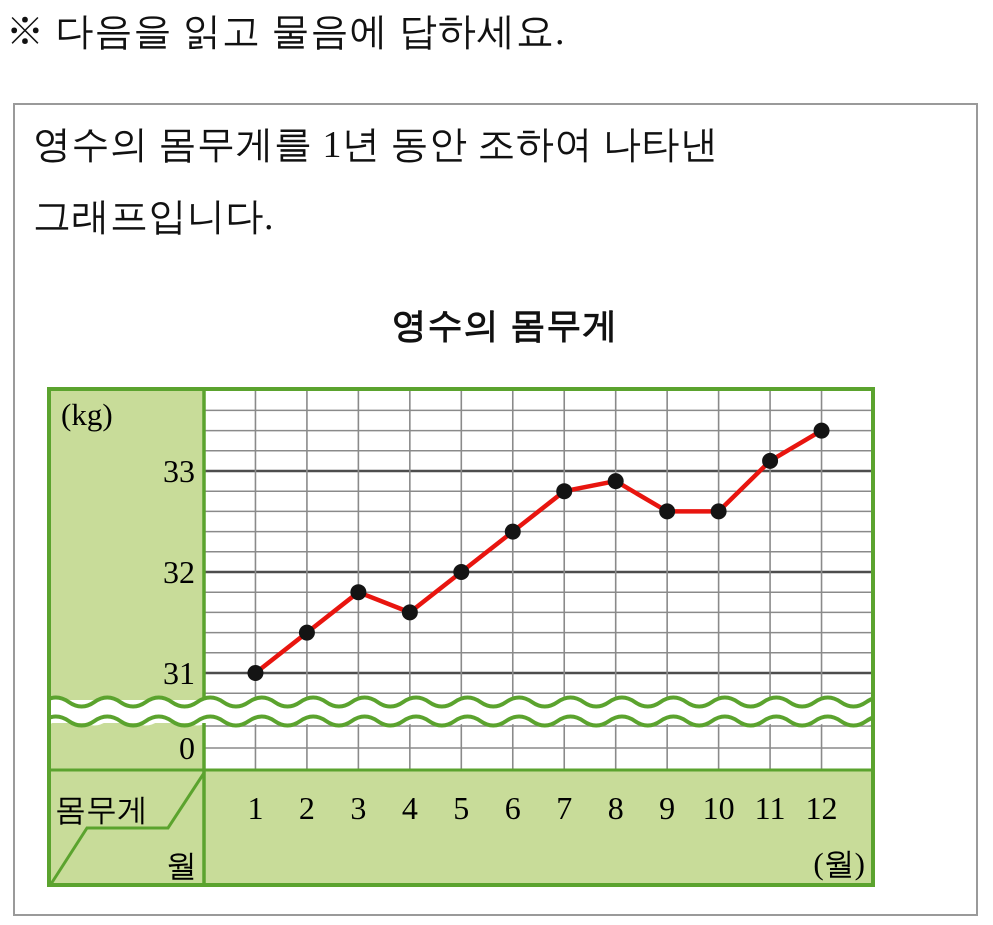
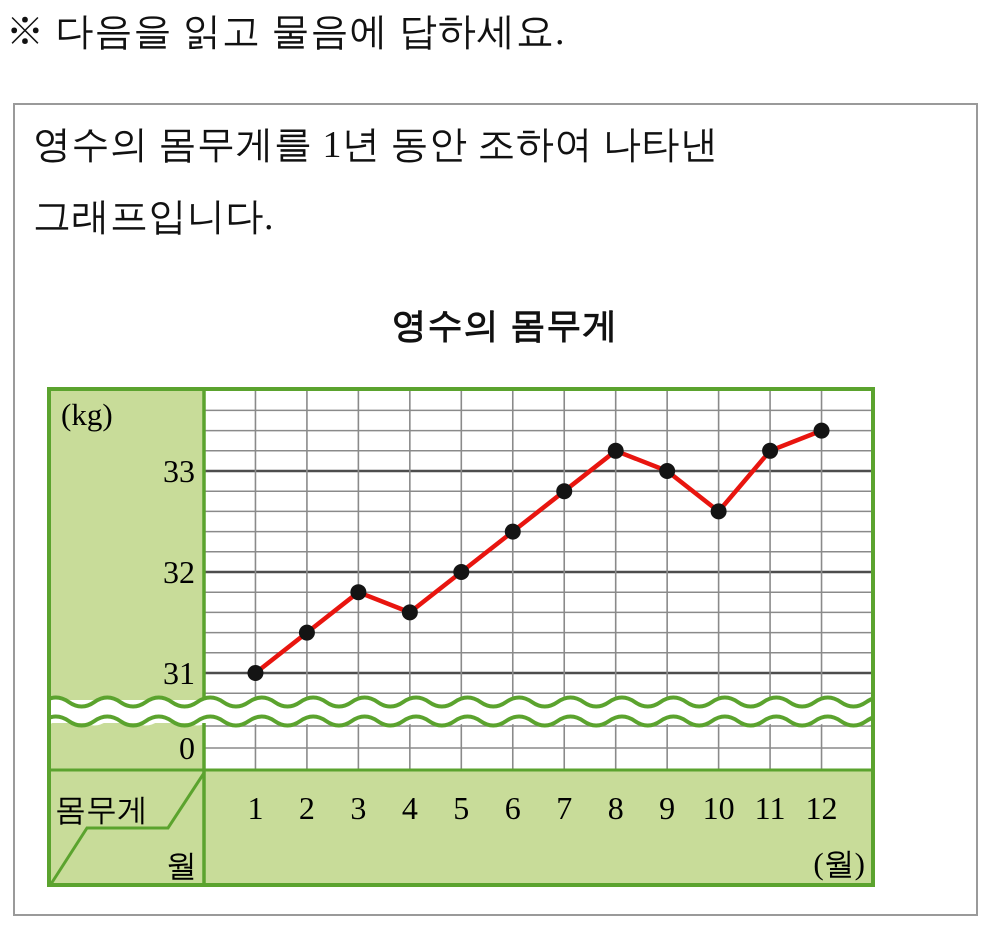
8: 32.9 -> 33.2
9: 32.6 -> 33.0
11: 33.1 -> 33.2
